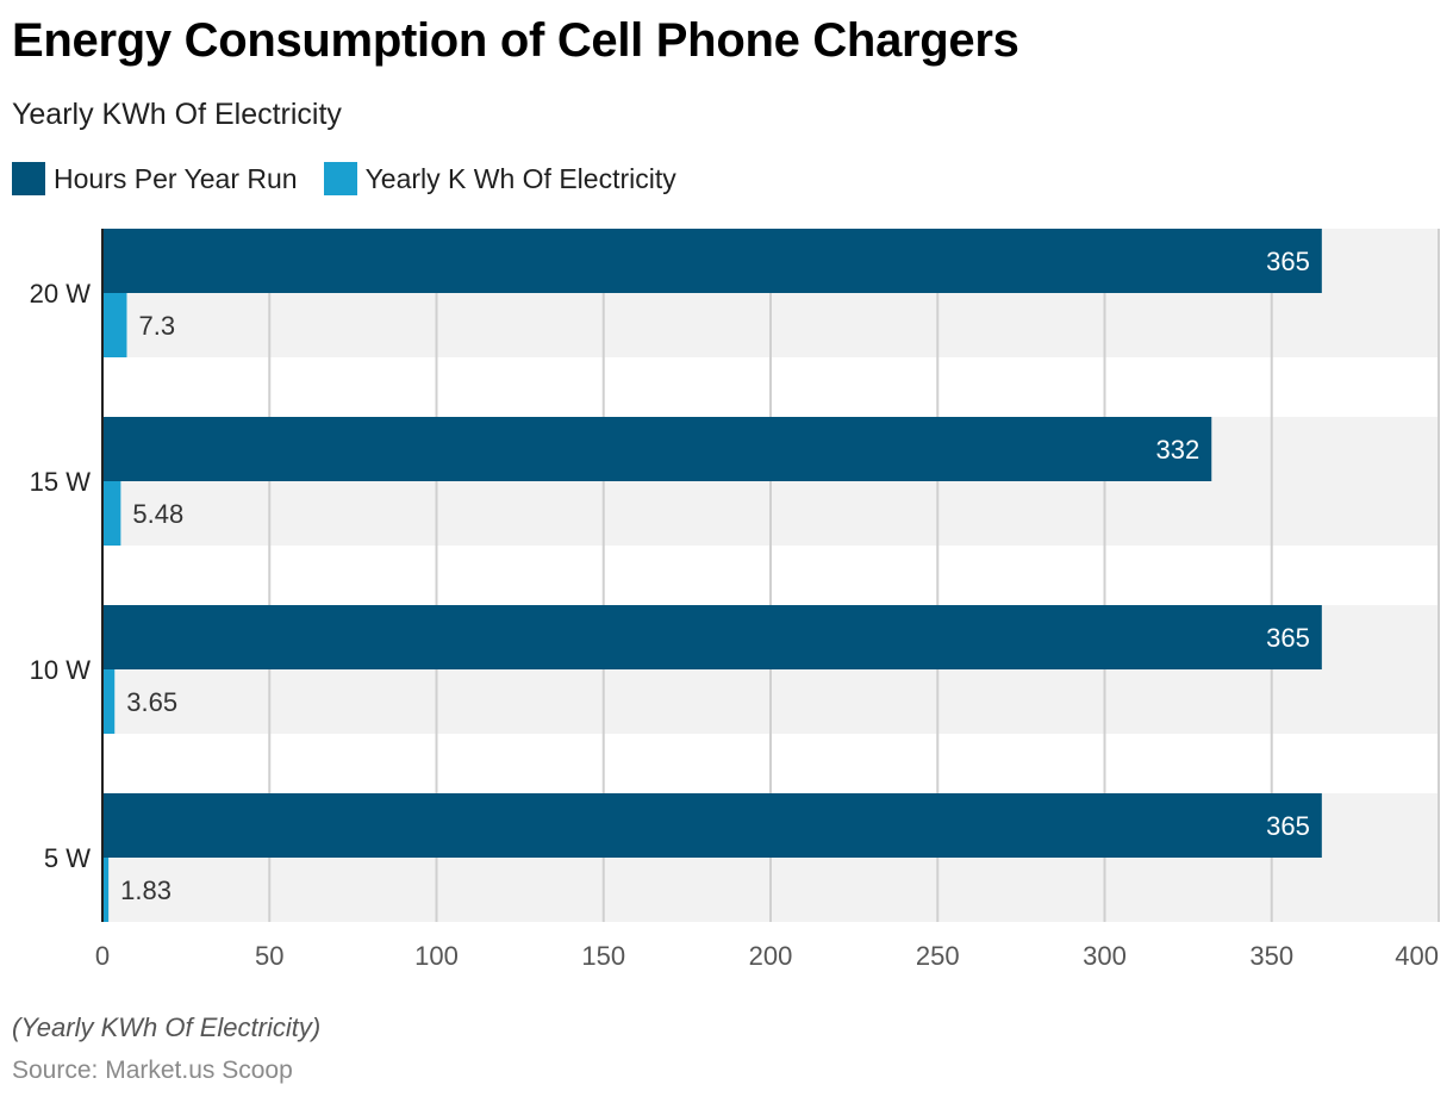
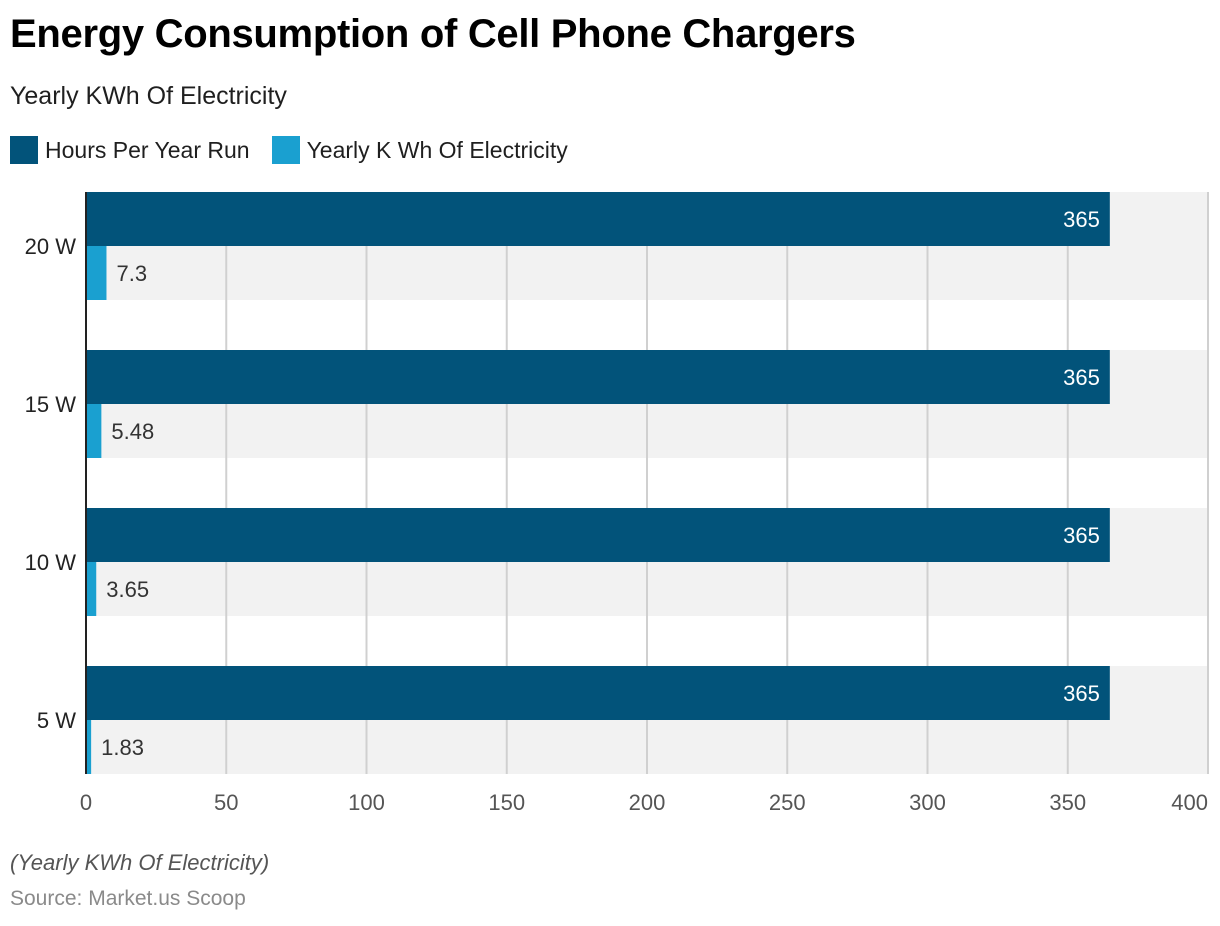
Hours Per Year Run/15 W: 332 -> 365
